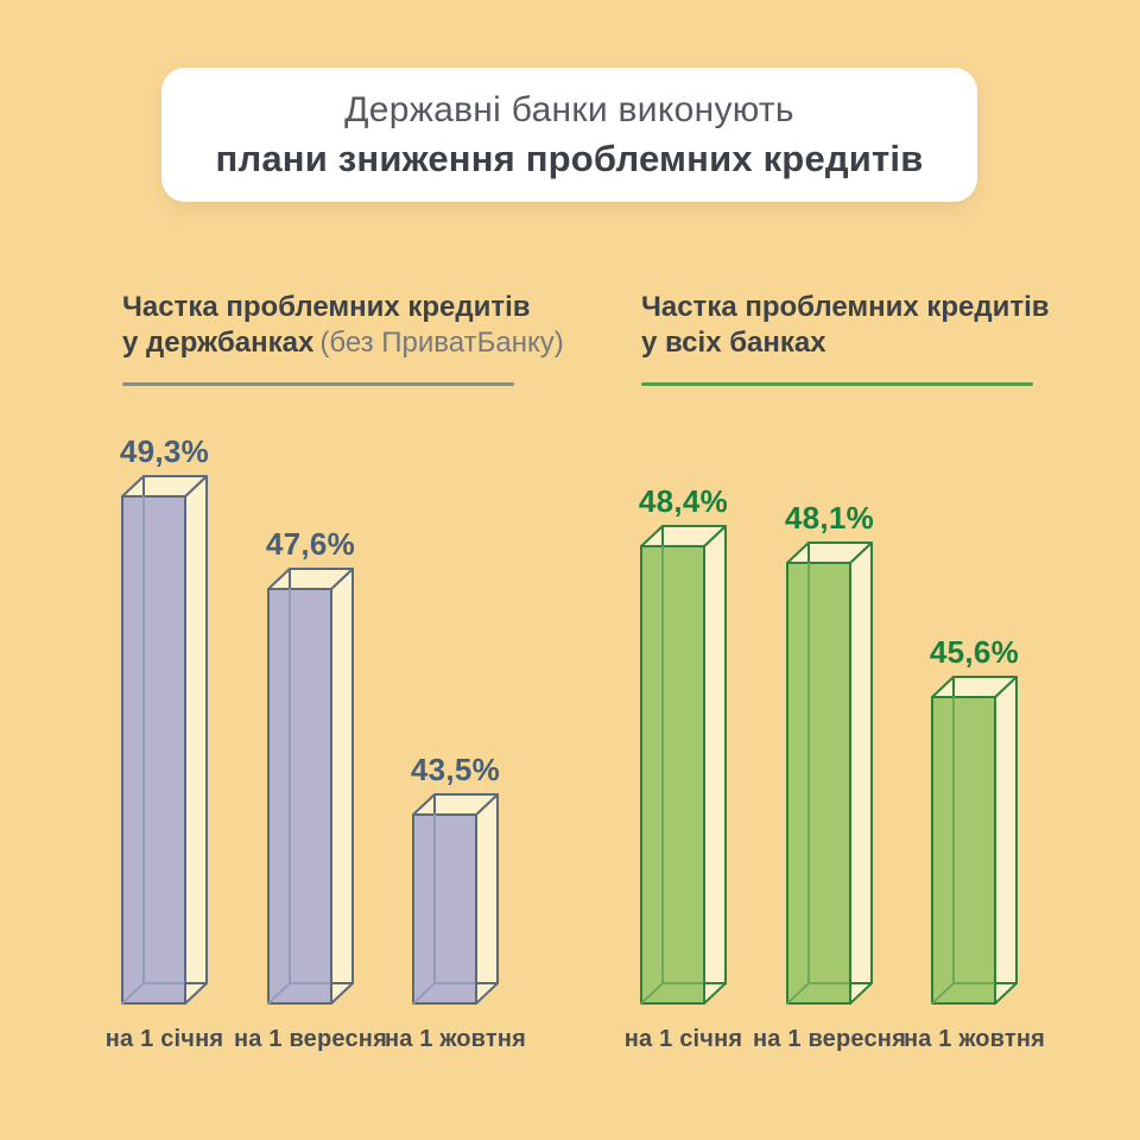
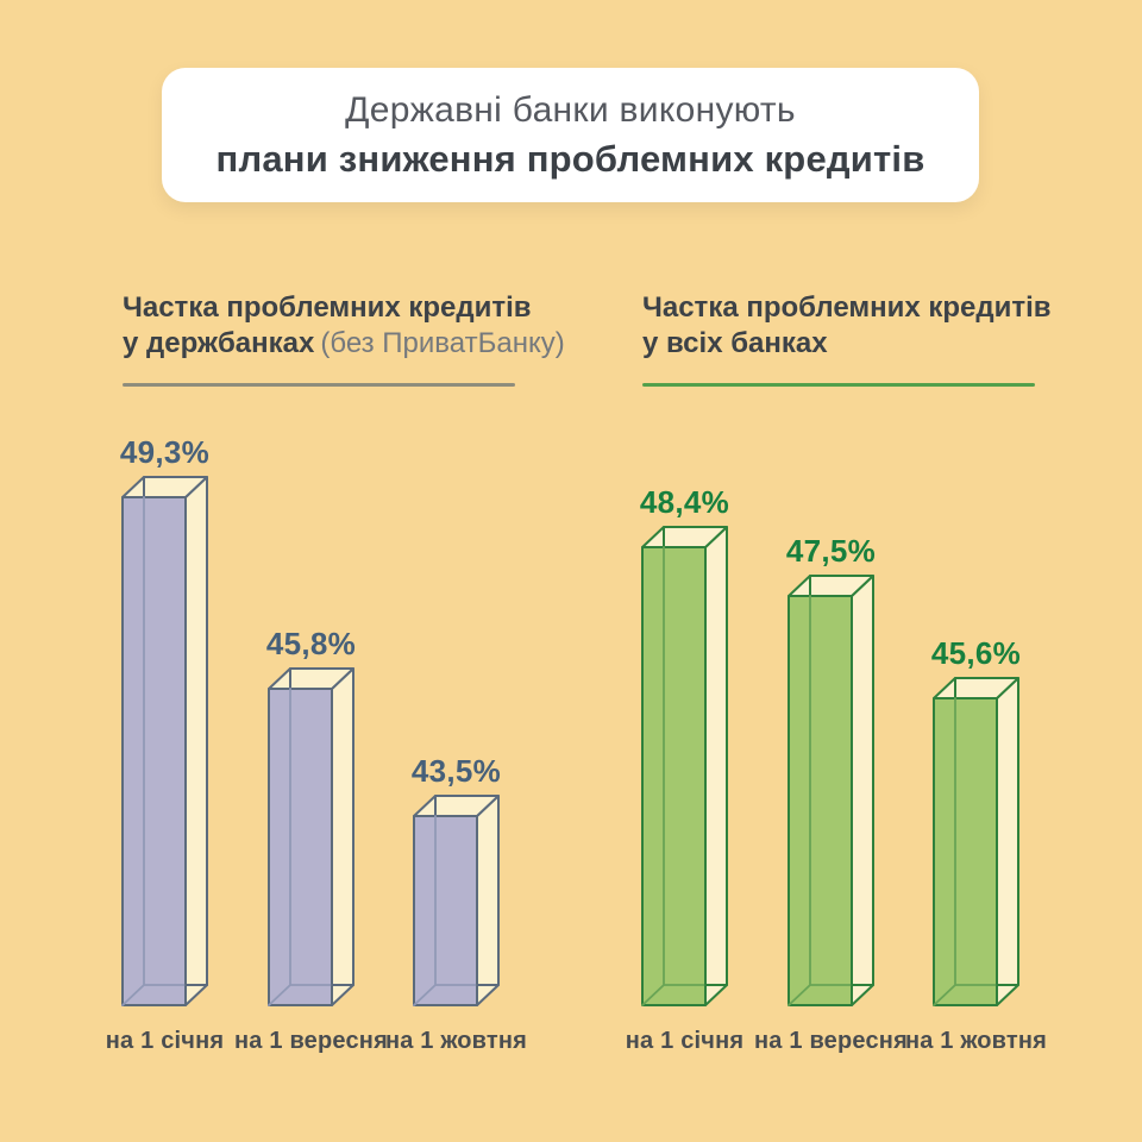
Частка проблемних кредитів у держбанках (без ПриватБанку)/на 1 вересня: 47,6% -> 45,8%
Частка проблемних кредитів у всіх банках/на 1 вересня: 48,1% -> 47,5%
